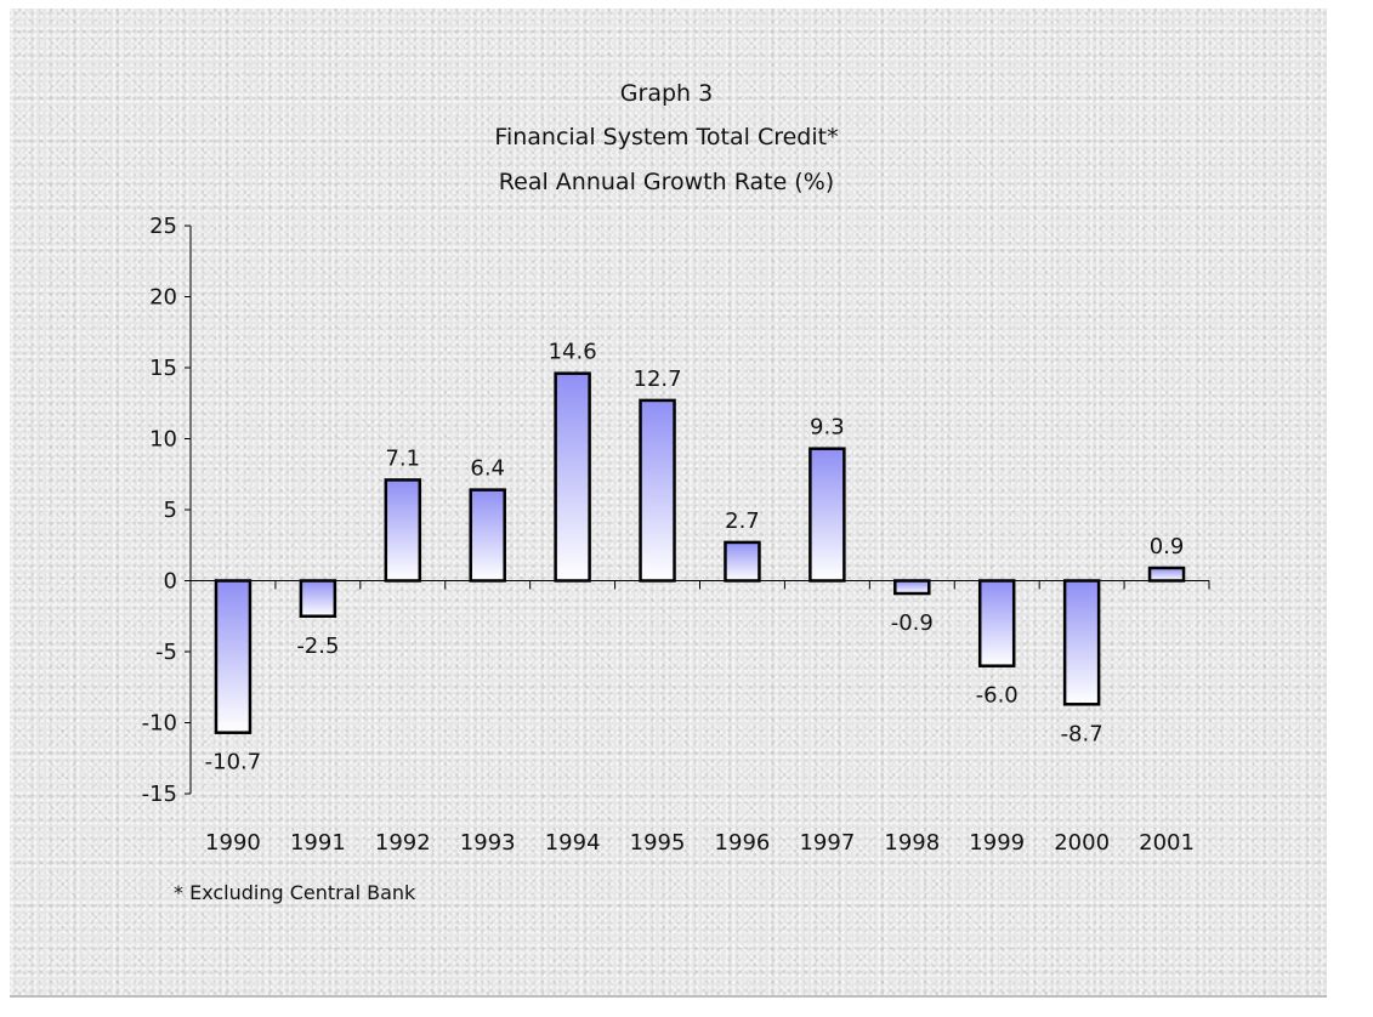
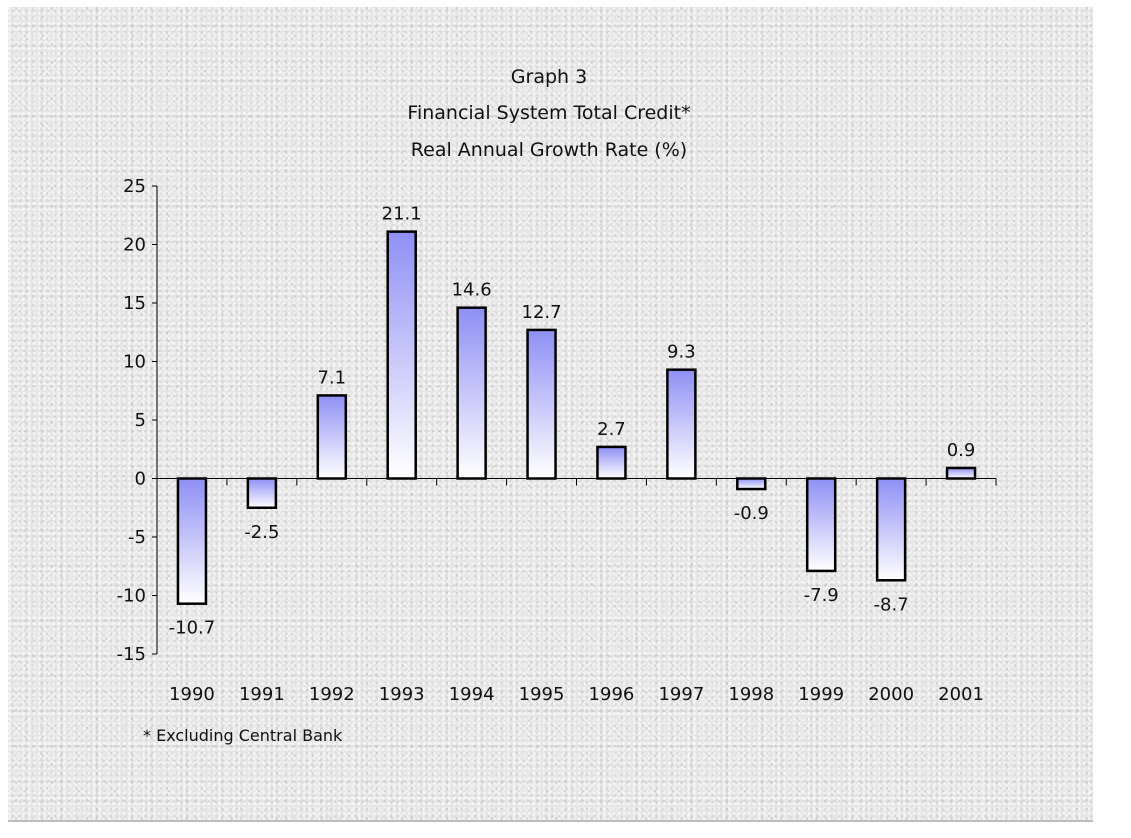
1993: 6.4 -> 21.1
1999: -6.0 -> -7.9
